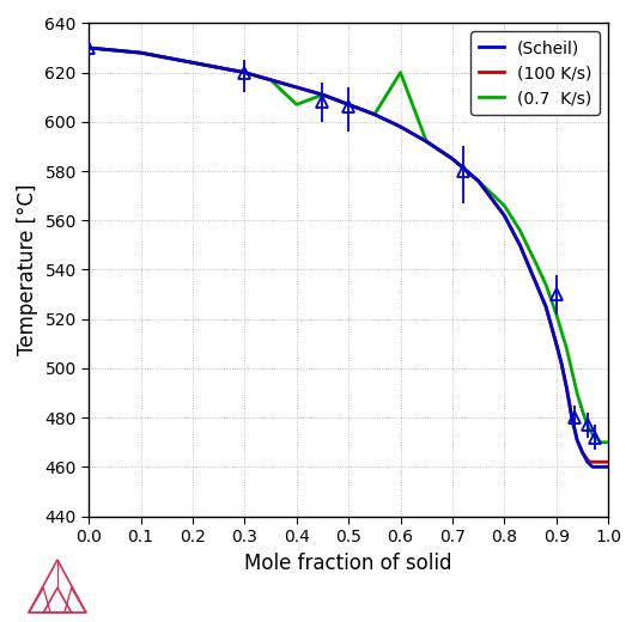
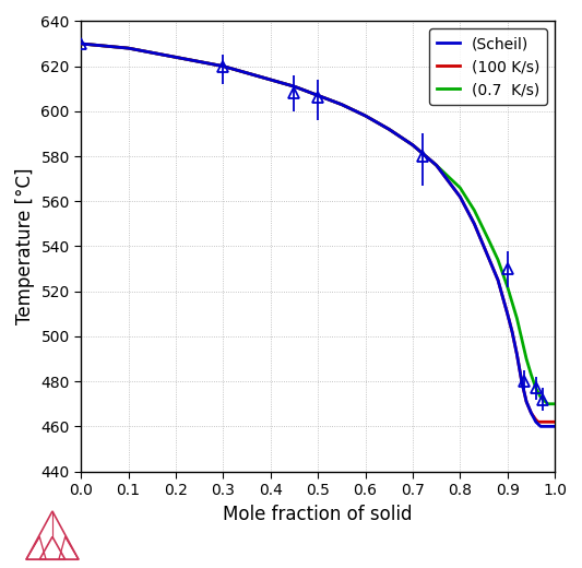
(0.7 K/s)/0.4: 607 -> 614
(0.7 K/s)/0.6: 620 -> 598
